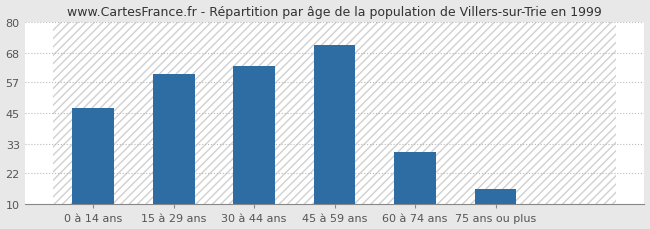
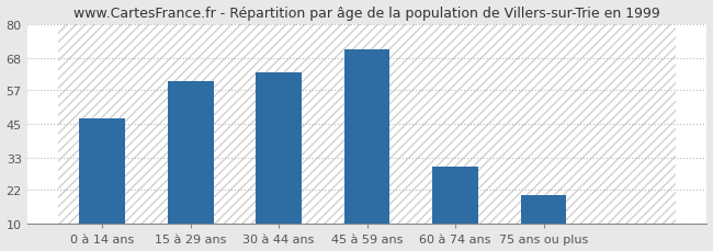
75 ans ou plus: 16 -> 20
